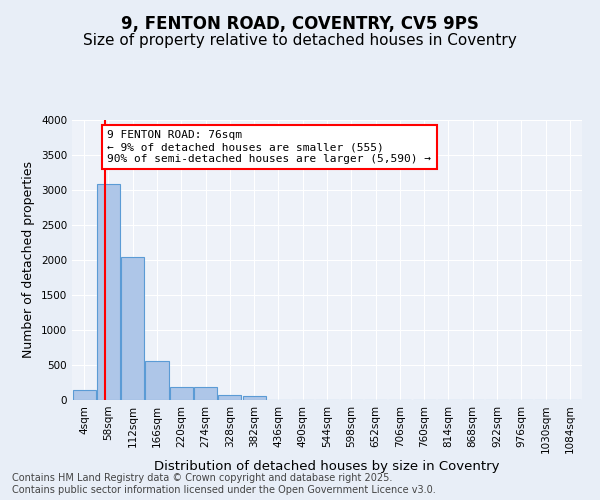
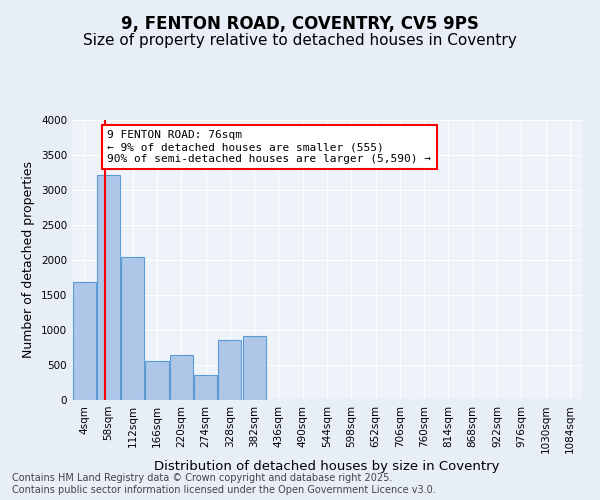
4sqm: 150 -> 1680
58sqm: 3080 -> 3220
220sqm: 190 -> 640
274sqm: 190 -> 360
328sqm: 80 -> 860
382sqm: 60 -> 920
